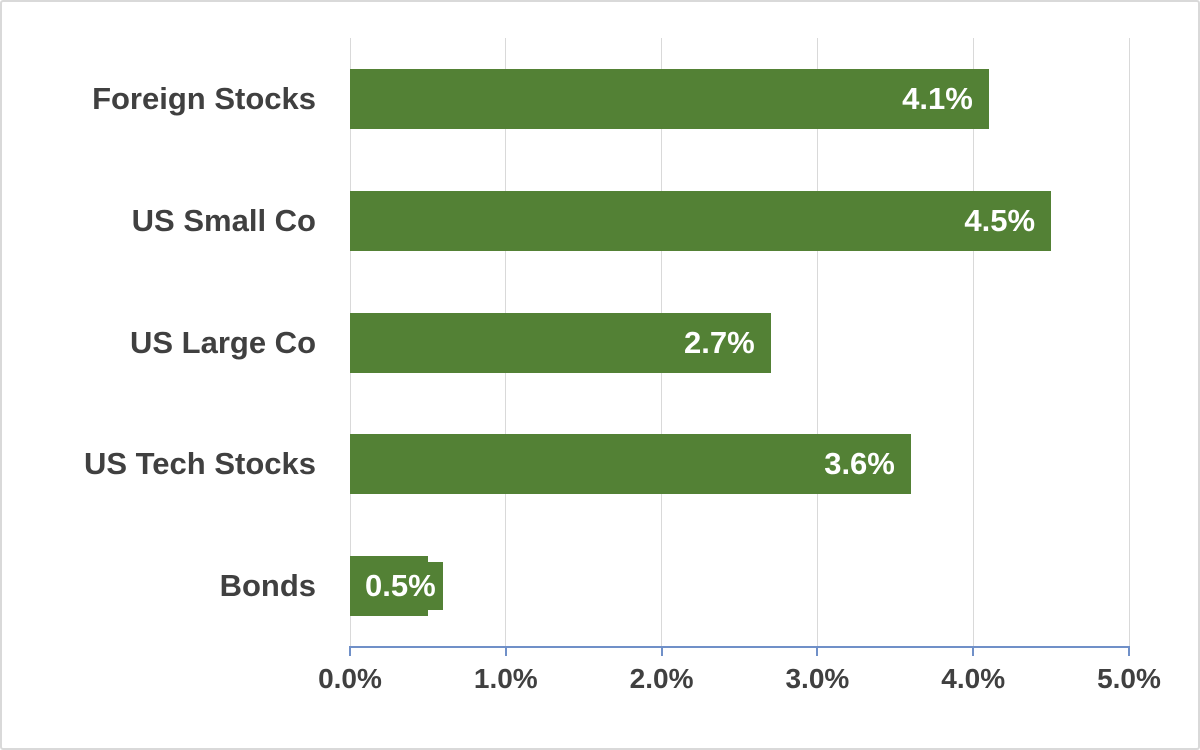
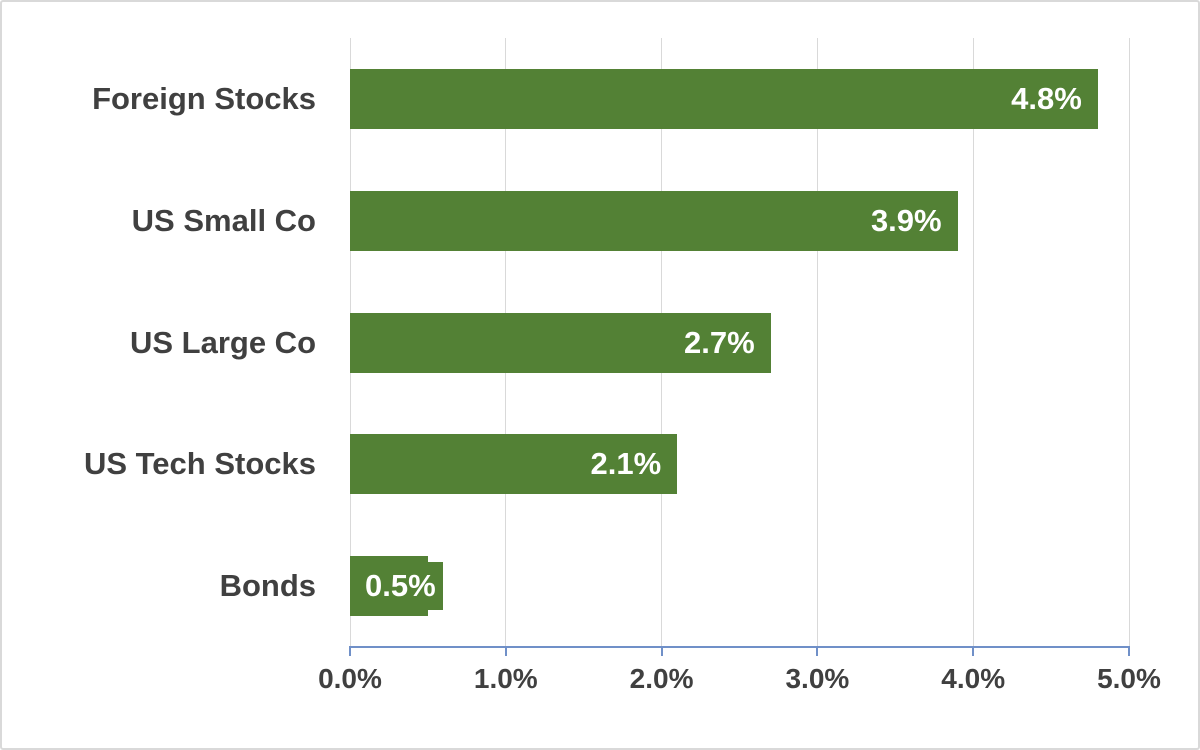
Foreign Stocks: 4.1% -> 4.8%
US Small Co: 4.5% -> 3.9%
US Tech Stocks: 3.6% -> 2.1%
